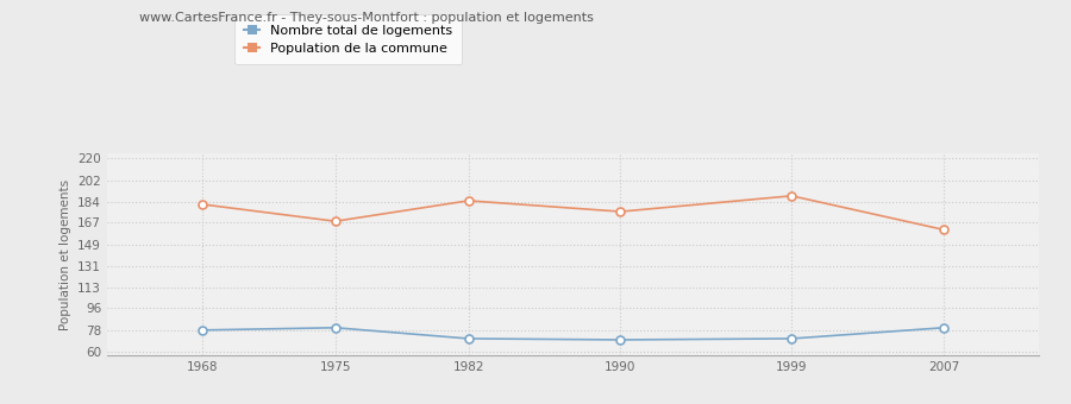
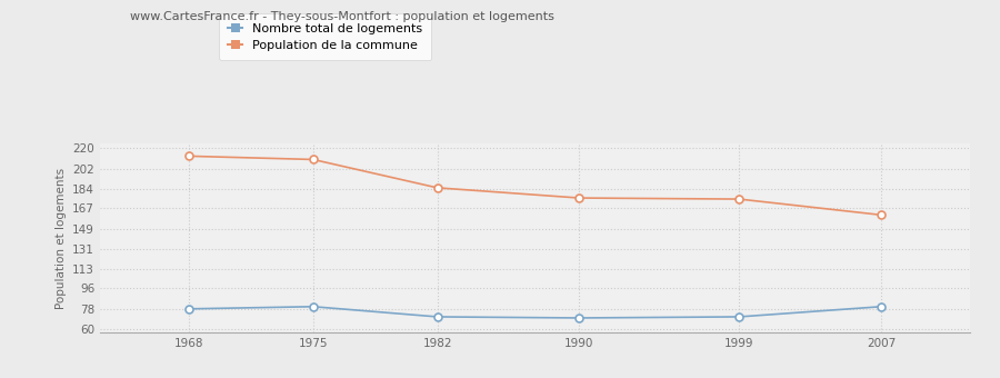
Population de la commune/1968: 182 -> 213
Population de la commune/1975: 168 -> 210
Population de la commune/1999: 189 -> 175
